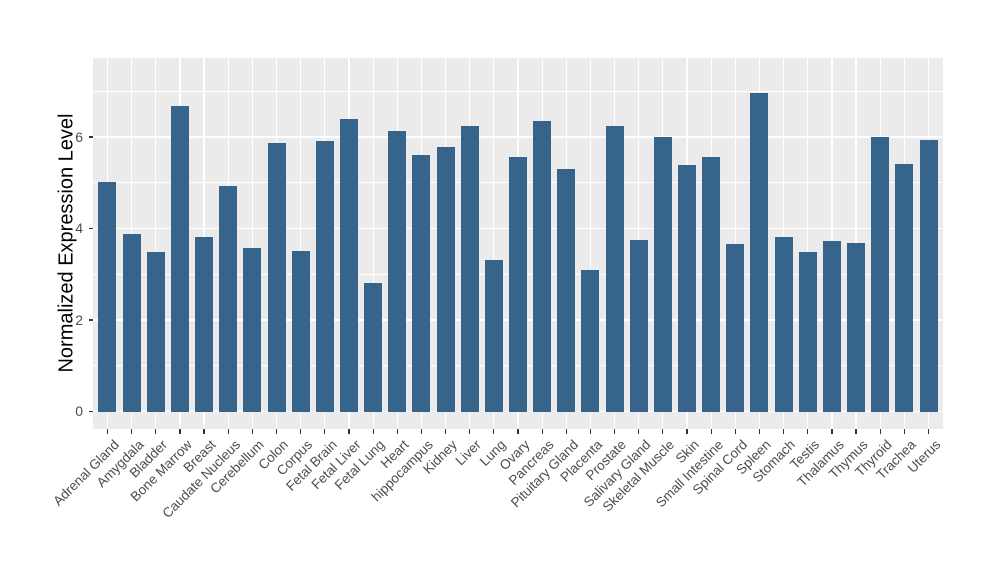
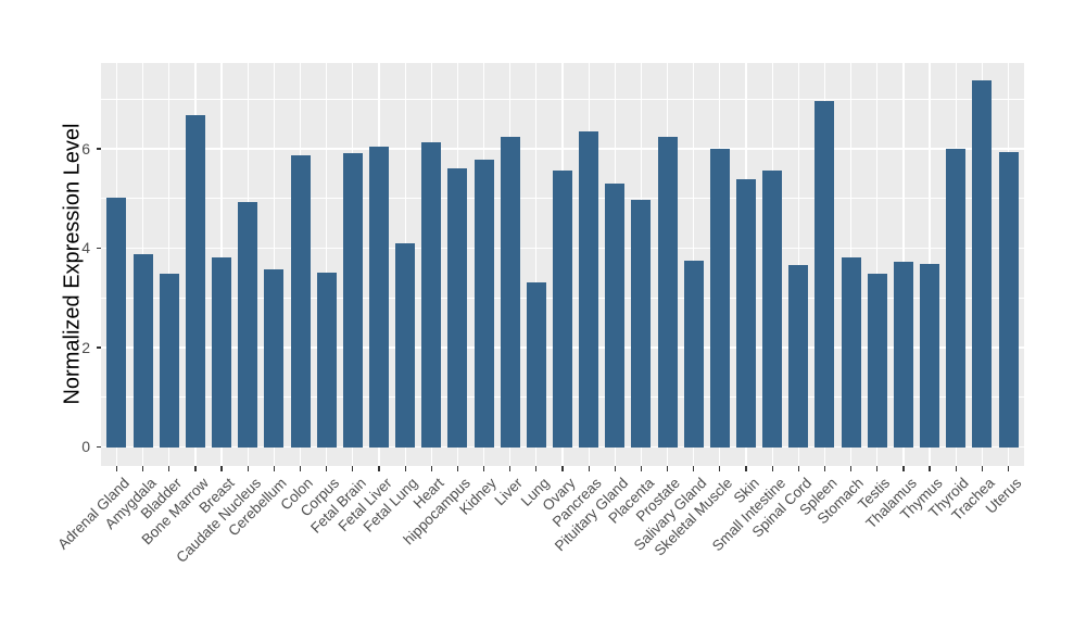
Fetal Liver: 6.4 -> 6.0
Fetal Lung: 2.8 -> 4.1
Placenta: 3.1 -> 5.0
Trachea: 5.4 -> 7.4
